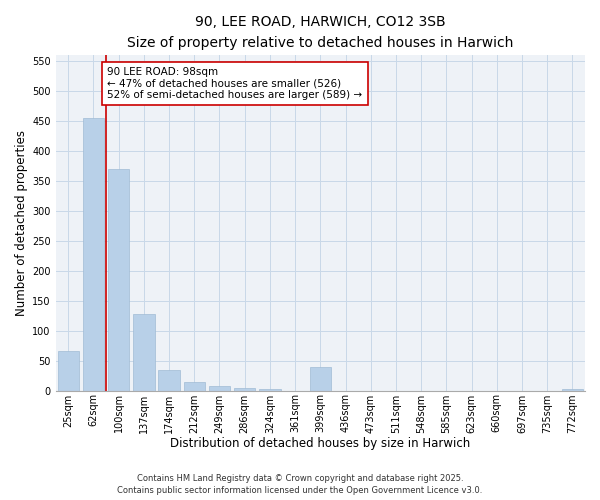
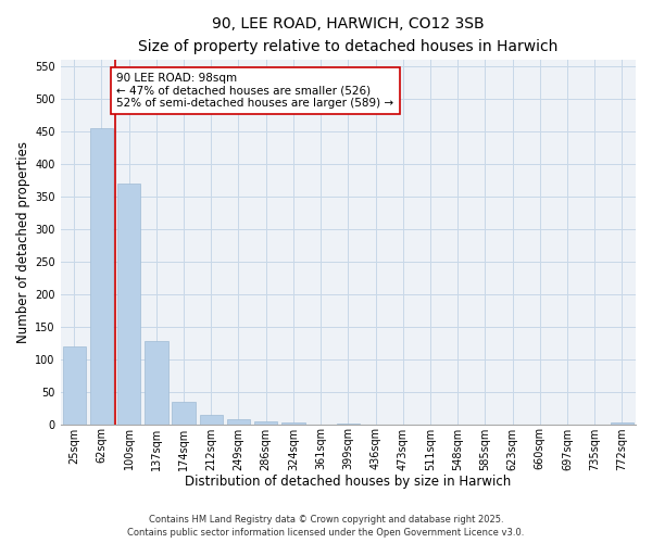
25sqm: 66 -> 120
399sqm: 40 -> 1
